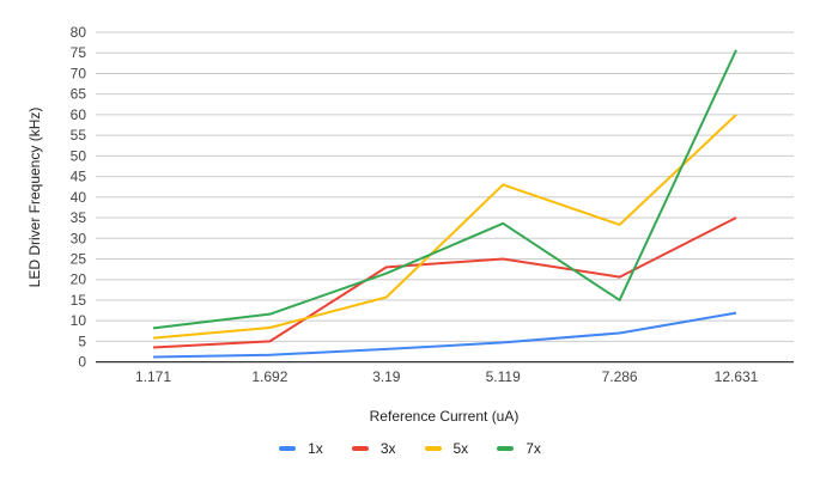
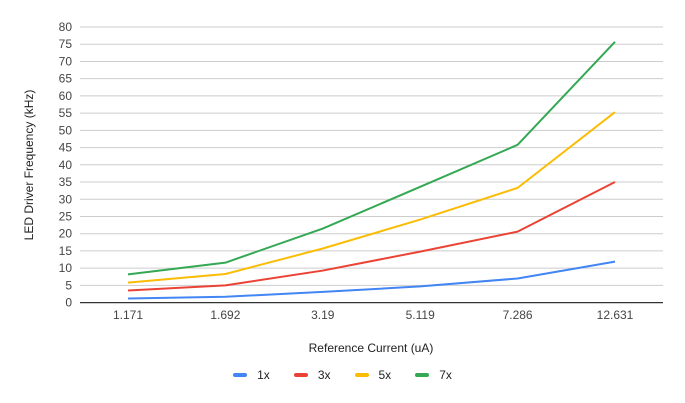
3x/3.19: 23 -> 9
3x/5.119: 25 -> 15
5x/5.119: 43 -> 24
7x/7.286: 15 -> 46
5x/12.631: 60 -> 55
